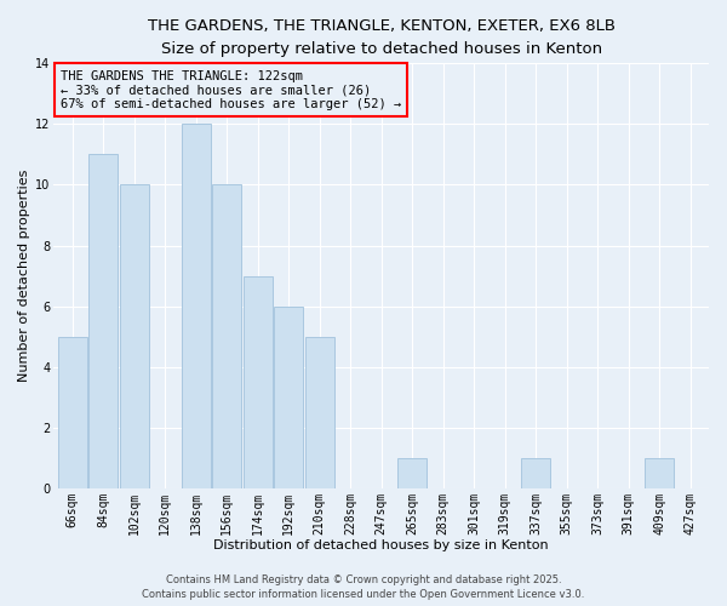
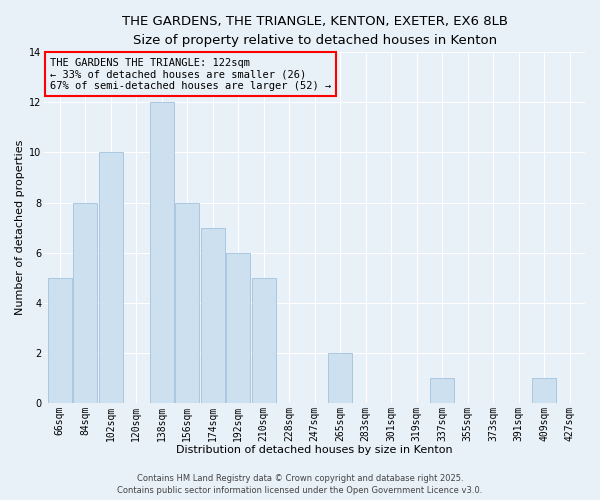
84sqm: 11 -> 8
156sqm: 10 -> 8
265sqm: 1 -> 2
